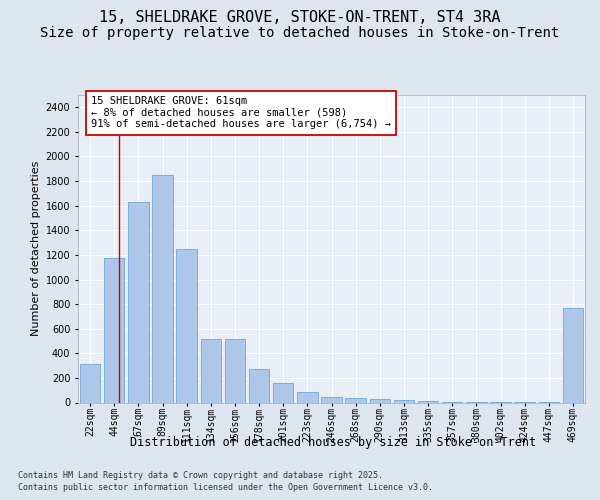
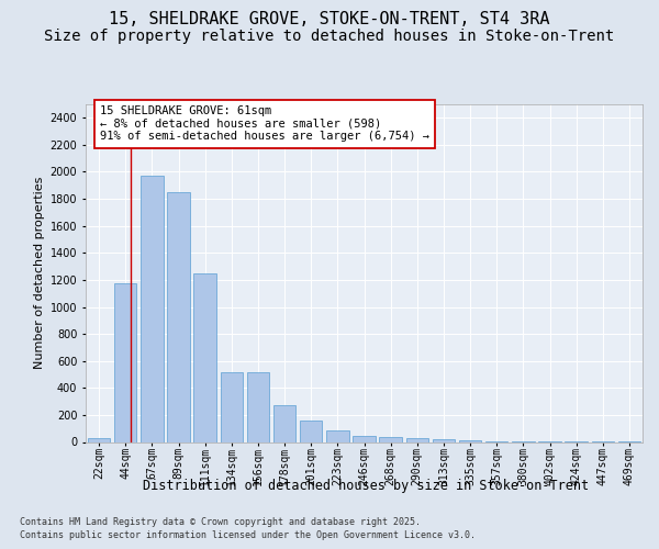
22sqm: 310 -> 20
67sqm: 1630 -> 1980
469sqm: 770 -> 0
